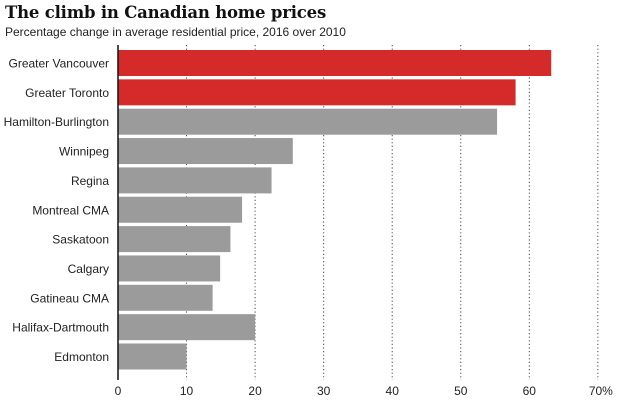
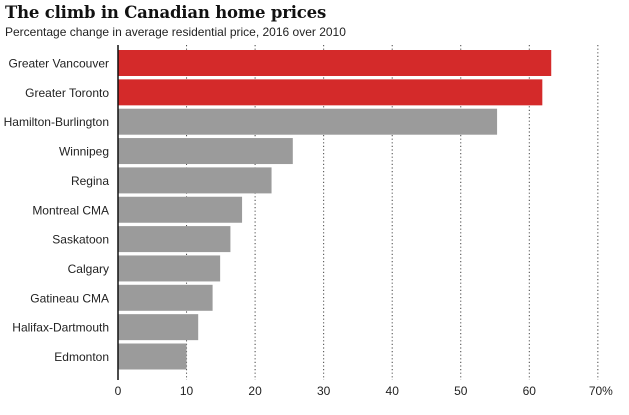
Greater Toronto: 58% -> 62%
Halifax-Dartmouth: 20% -> 12%
